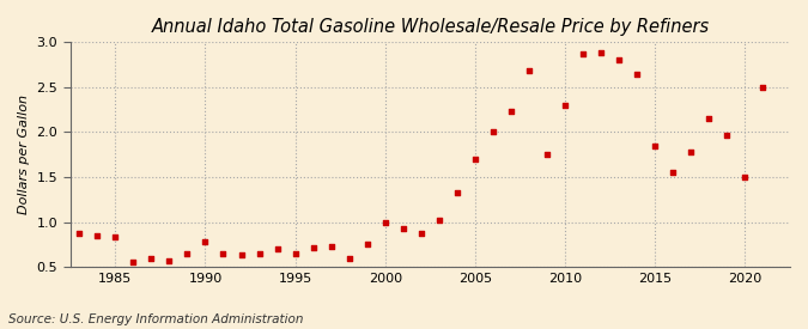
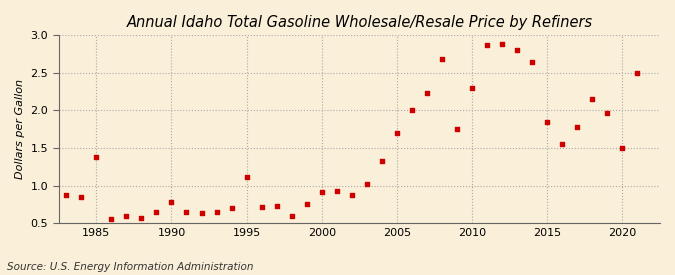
1985: 0.83 -> 1.38
1995: 0.65 -> 1.12
2000: 1.00 -> 0.92
